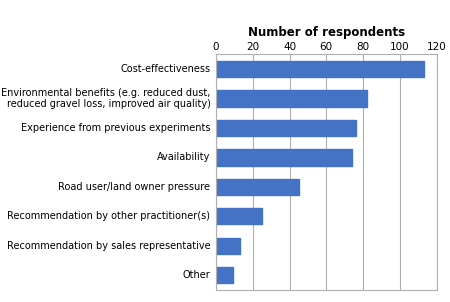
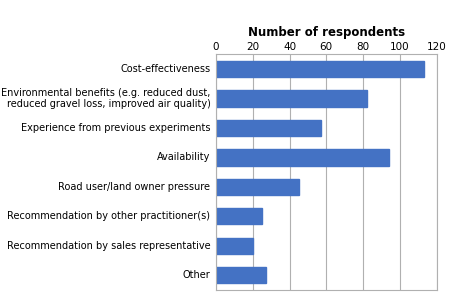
Experience from previous experiments: 76 -> 57
Availability: 74 -> 94
Recommendation by sales representative: 13 -> 20
Other: 9 -> 27
